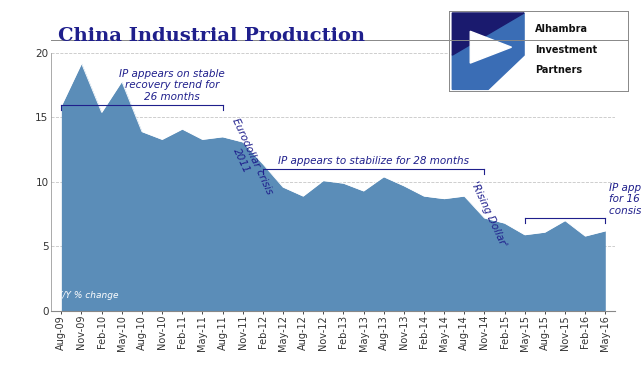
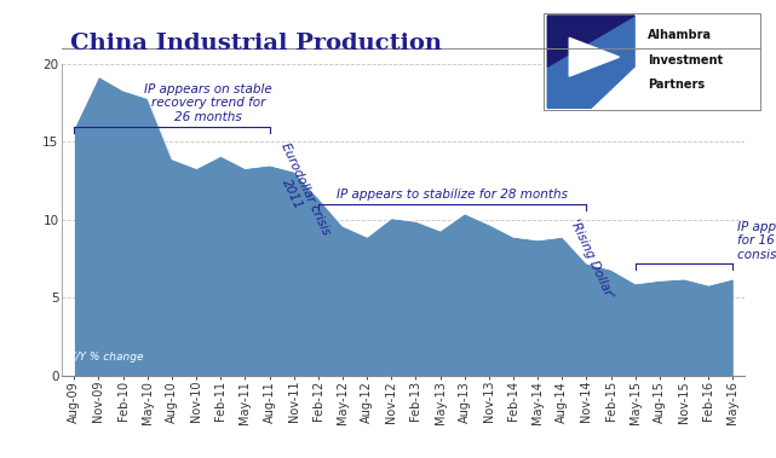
Feb-10: 15.4 -> 18.3
Nov-15: 7.0 -> 6.2
